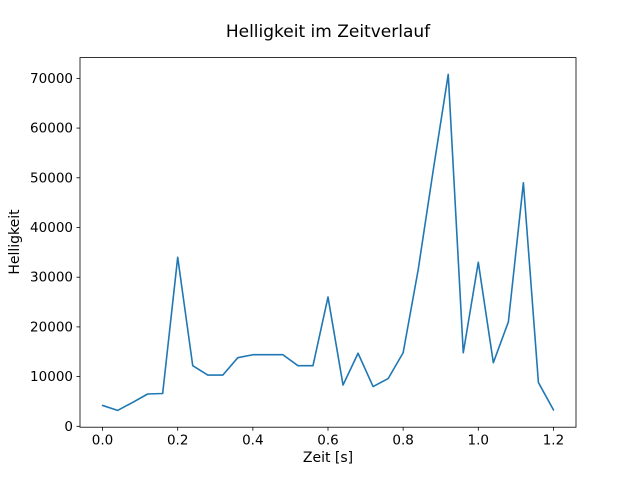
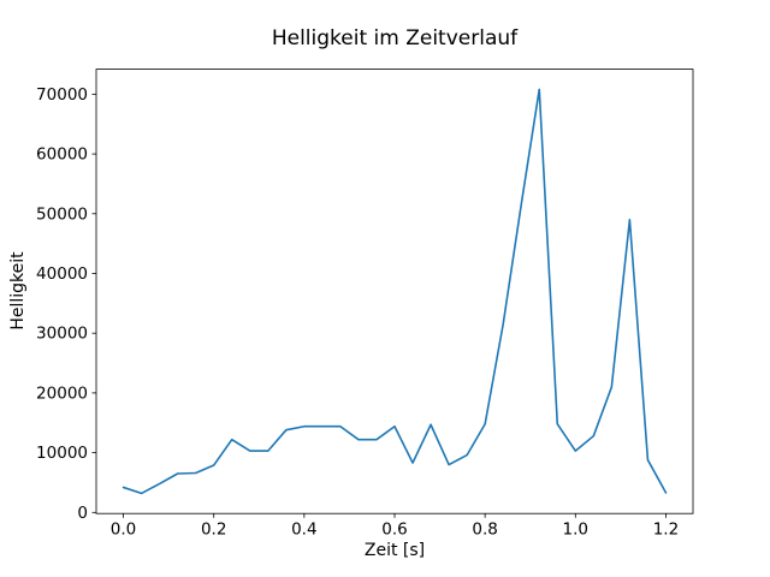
0.2: 34000 -> 8000
0.6: 26000 -> 14000
1.0: 33000 -> 10000
